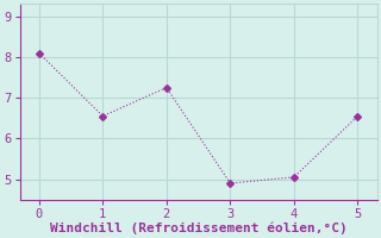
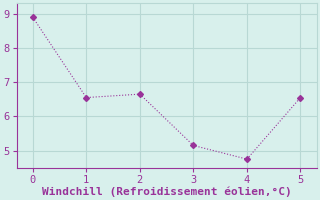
0: 8.10 -> 8.90
2: 7.25 -> 6.65
3: 4.90 -> 5.15
4: 5.05 -> 4.75
